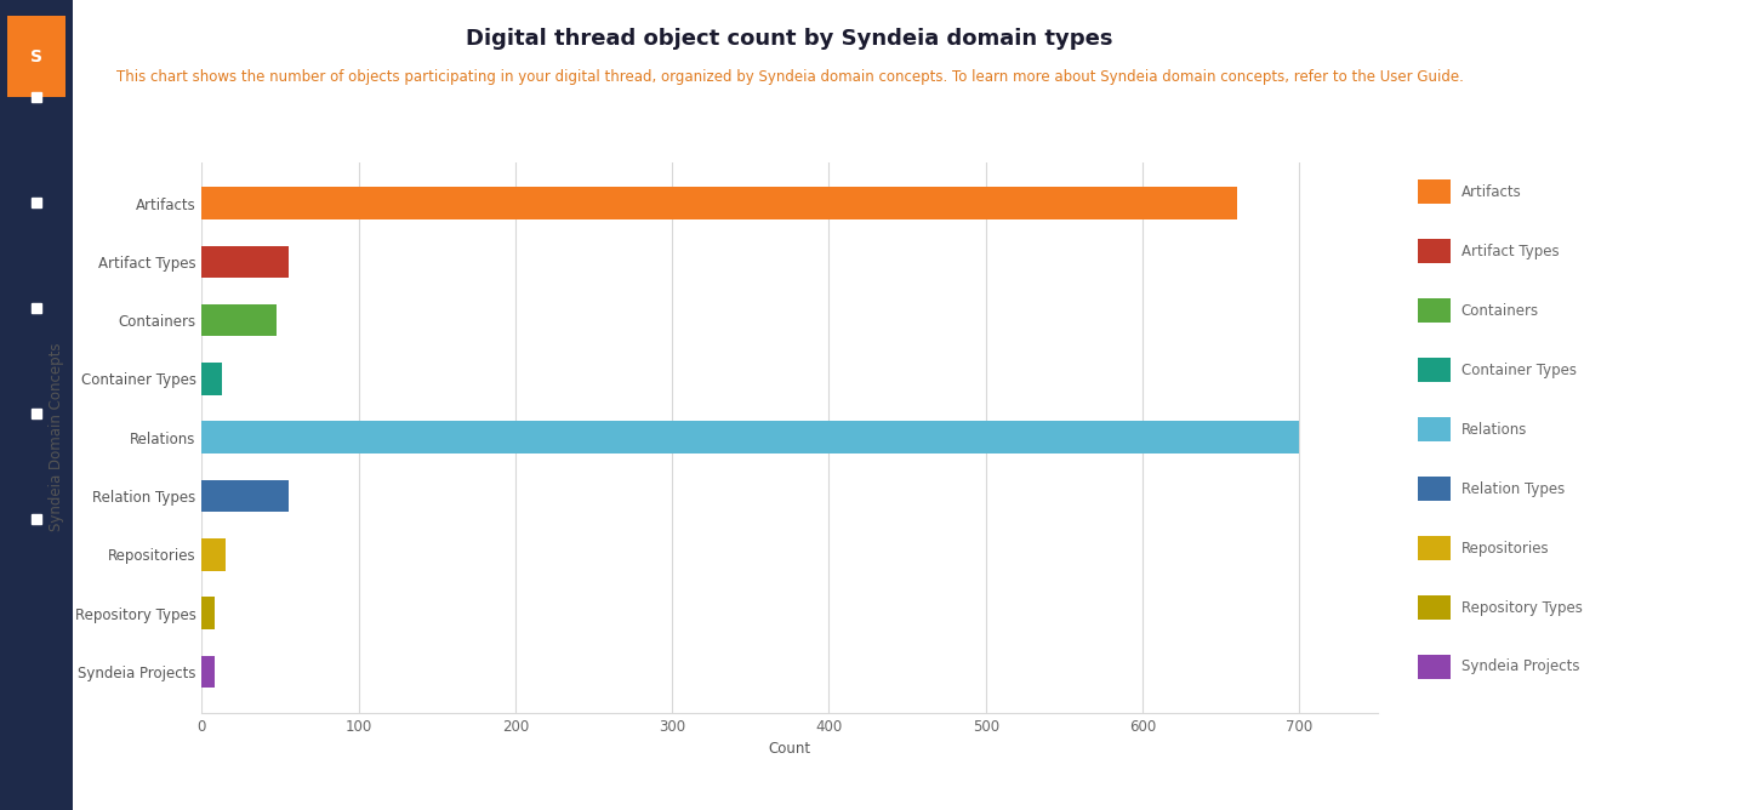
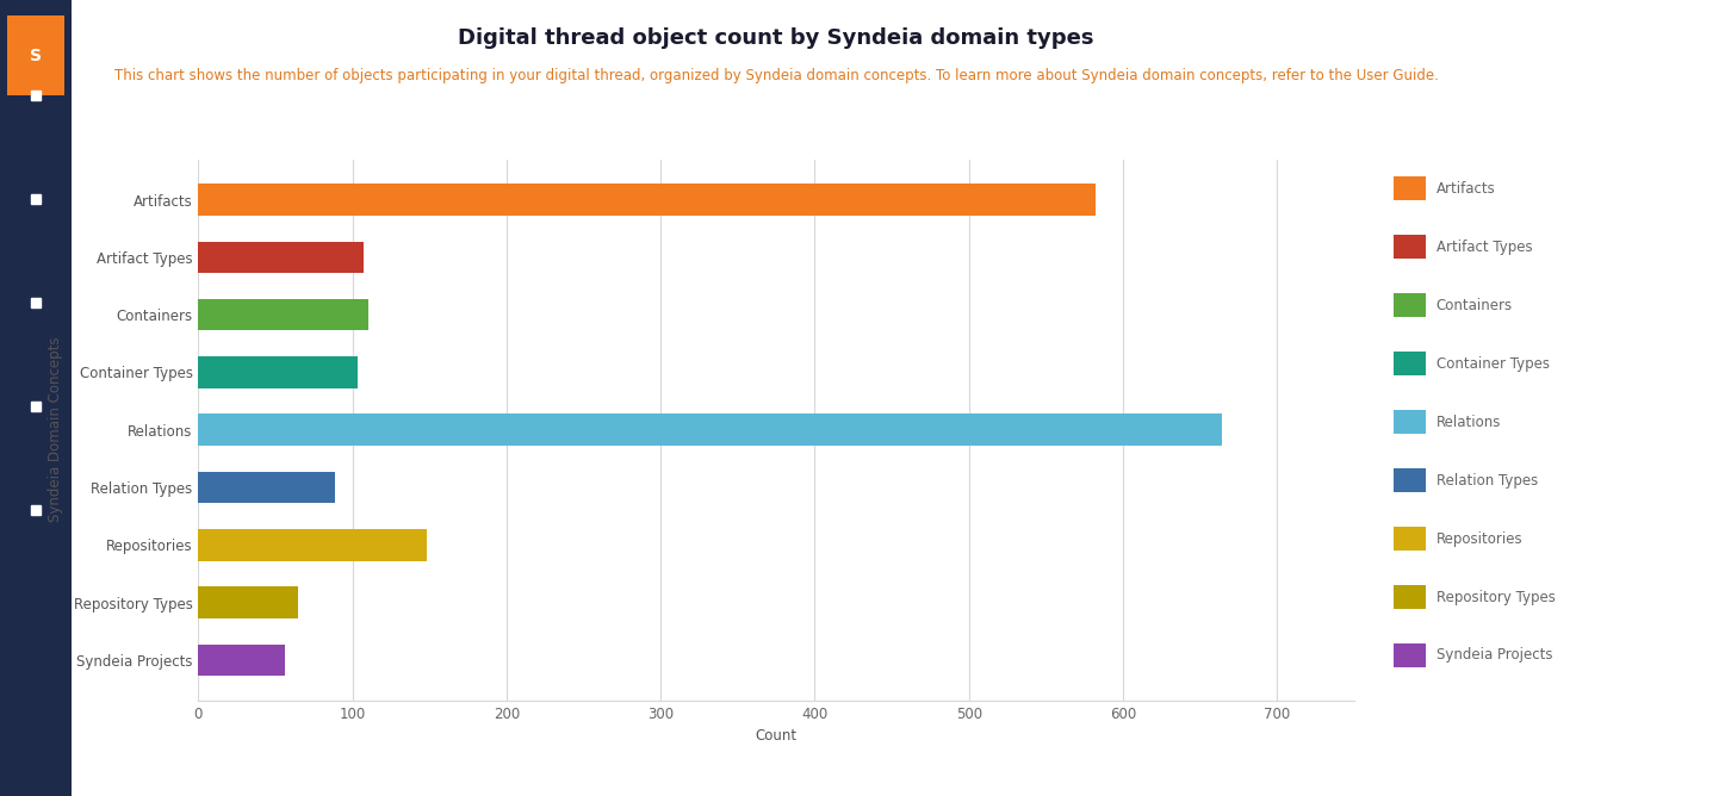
Artifacts: 660 -> 582
Artifact Types: 55 -> 107
Containers: 48 -> 110
Container Types: 13 -> 103
Relations: 700 -> 664
Relation Types: 55 -> 89
Repositories: 15 -> 148
Repository Types: 8 -> 65
Syndeia Projects: 8 -> 56
